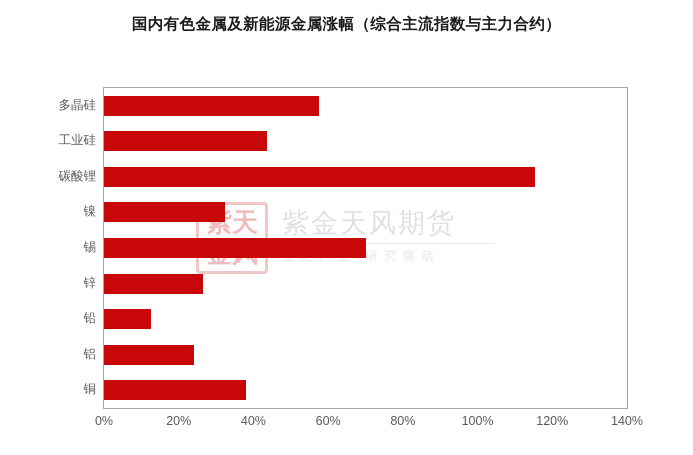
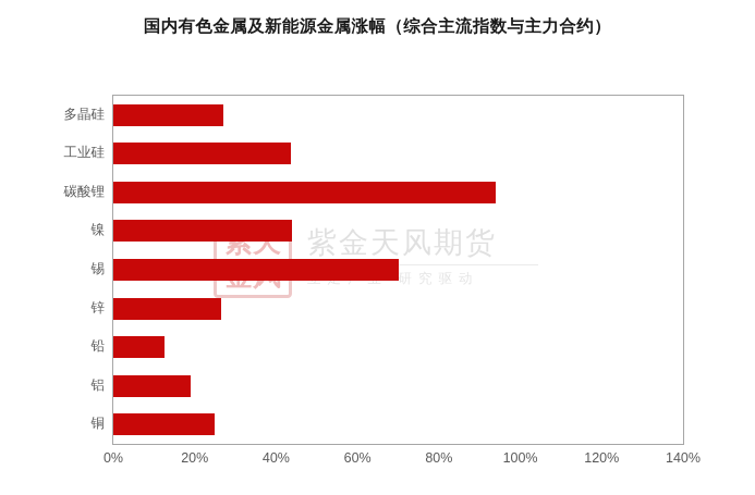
多晶硅: 58% -> 27%
碳酸锂: 116% -> 94%
镍: 32% -> 44%
铝: 24% -> 19%
铜: 38% -> 25%
